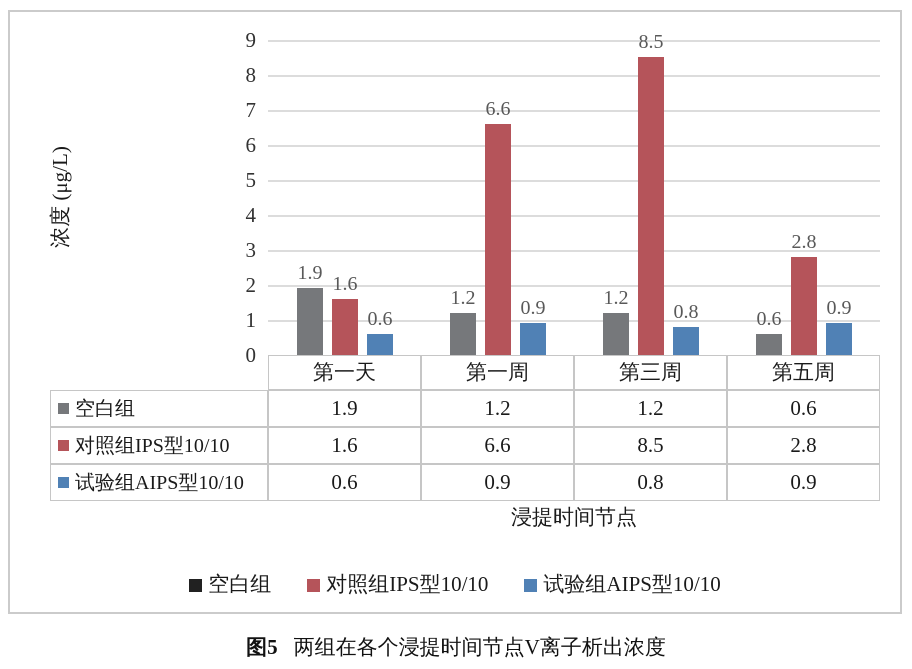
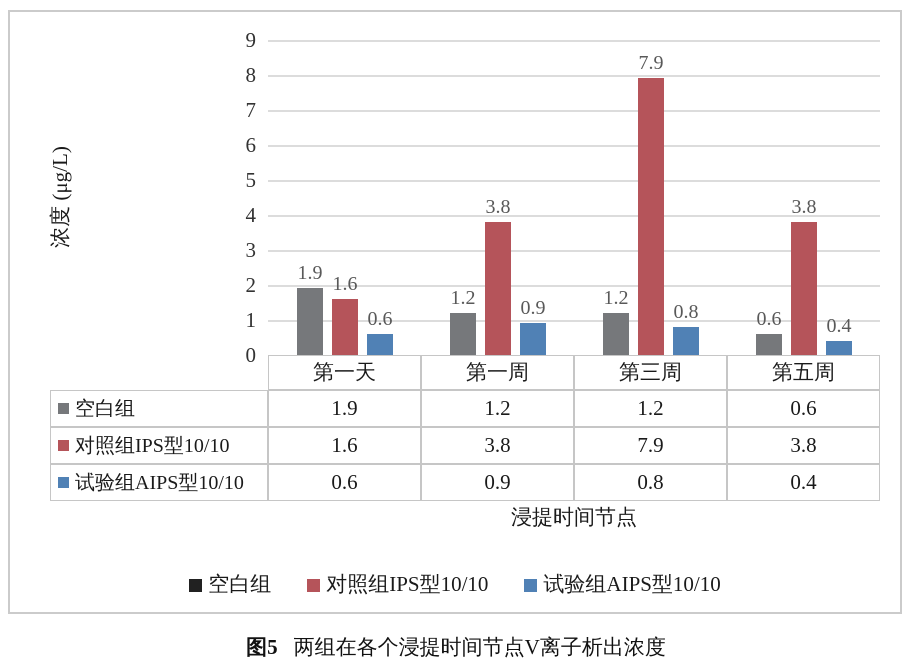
对照组IPS型10/10/第一周: 6.6 -> 3.8
对照组IPS型10/10/第三周: 8.5 -> 7.9
对照组IPS型10/10/第五周: 2.8 -> 3.8
试验组AIPS型10/10/第五周: 0.9 -> 0.4
